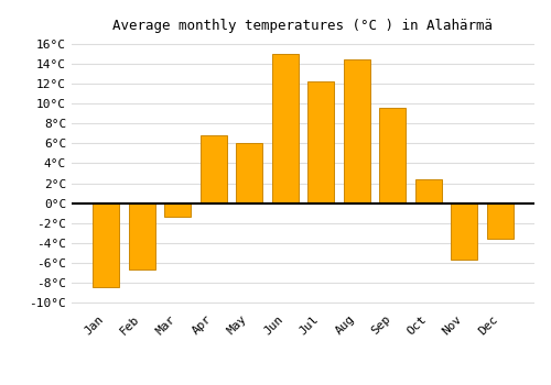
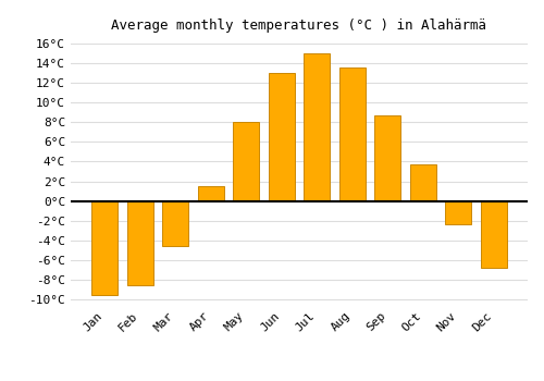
Jan: -8.4°C -> -9.5°C
Feb: -6.6°C -> -8.5°C
Mar: -1.4°C -> -4.5°C
Apr: 6.8°C -> 1.5°C
May: 6.0°C -> 8.0°C
Jun: 15.0°C -> 13.0°C
Jul: 12.2°C -> 15.0°C
Aug: 14.4°C -> 13.5°C
Sep: 9.6°C -> 8.7°C
Oct: 2.4°C -> 3.7°C
Nov: -5.6°C -> -2.3°C
Dec: -3.6°C -> -6.8°C
